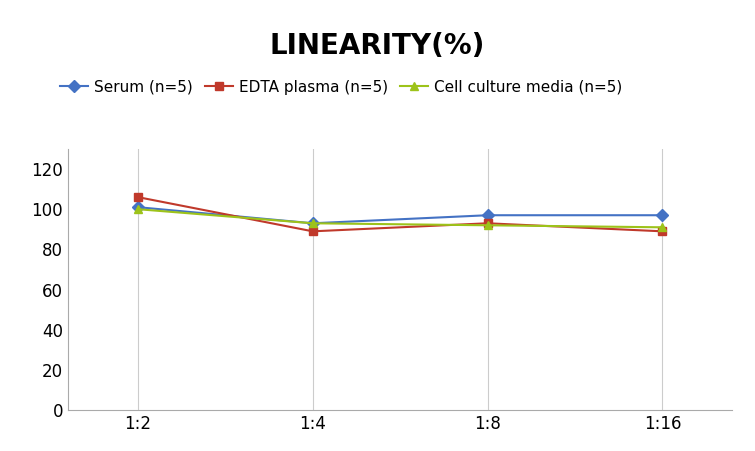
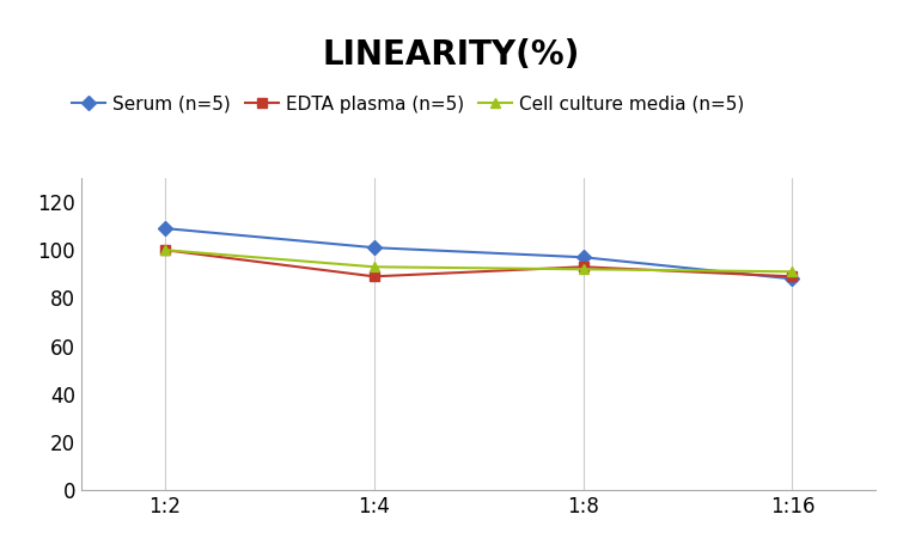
Serum (n=5)/1:2: 101 -> 109
EDTA plasma (n=5)/1:2: 106 -> 100
Serum (n=5)/1:4: 93 -> 101
Serum (n=5)/1:16: 97 -> 88
